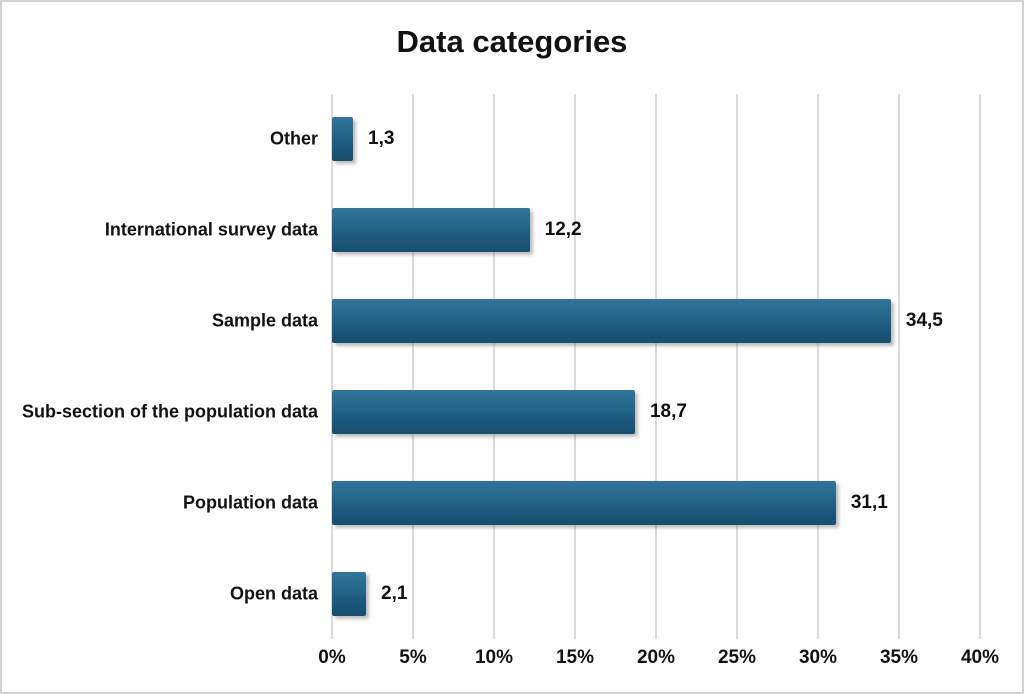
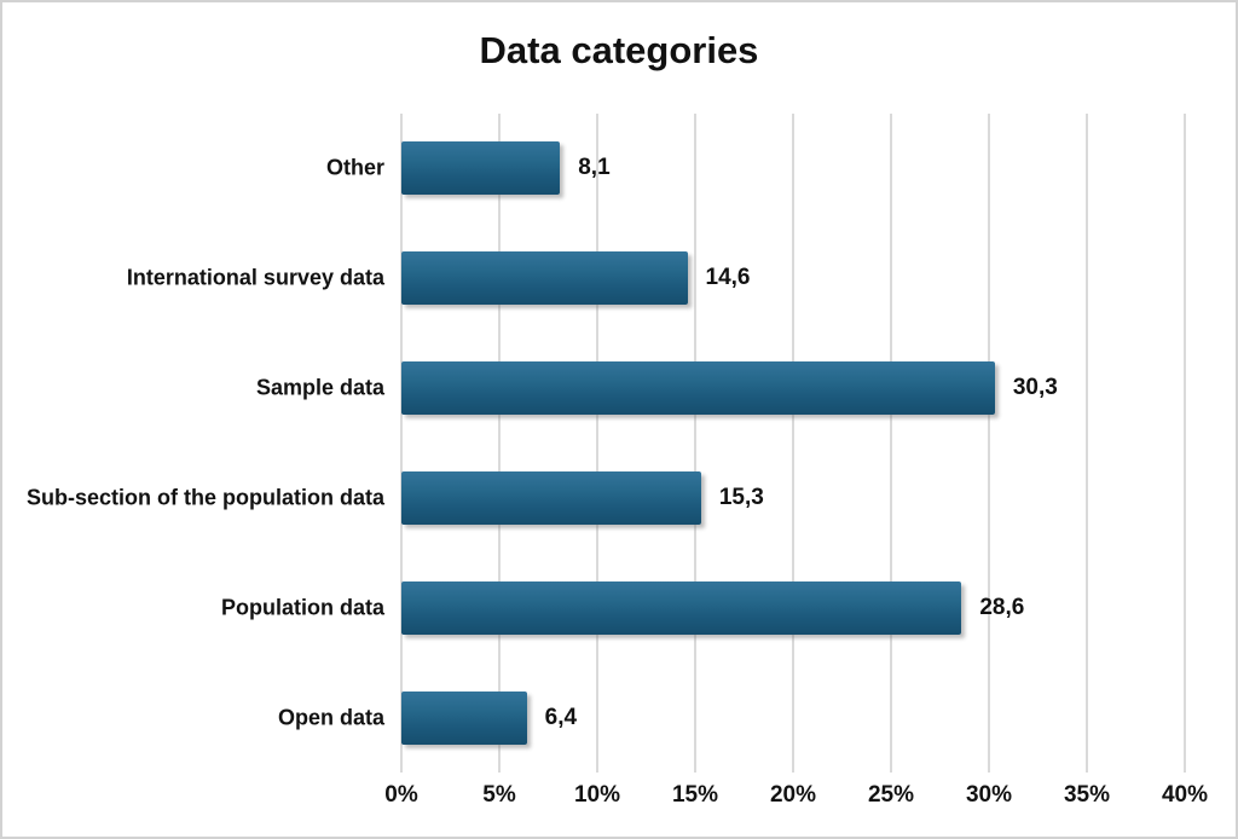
Other: 1,3 -> 8,1
International survey data: 12,2 -> 14,6
Sample data: 34,5 -> 30,3
Sub-section of the population data: 18,7 -> 15,3
Population data: 31,1 -> 28,6
Open data: 2,1 -> 6,4
